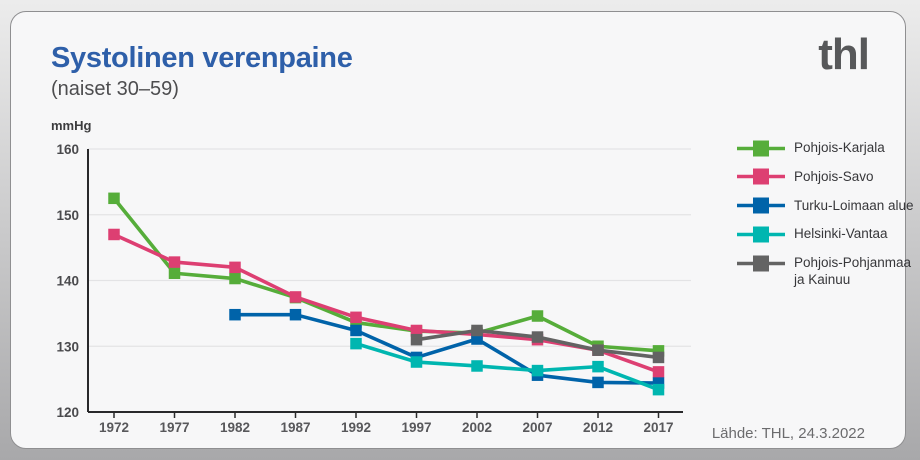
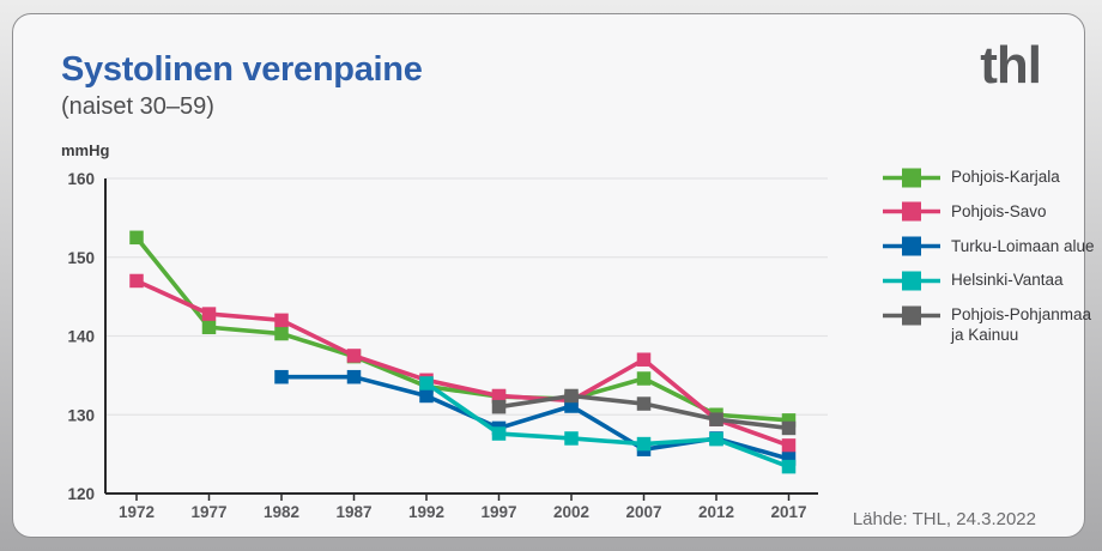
Helsinki-Vantaa/1992: 130 -> 134
Pohjois-Savo/2007: 131 -> 137
Turku-Loimaan alue/2012: 124 -> 127
